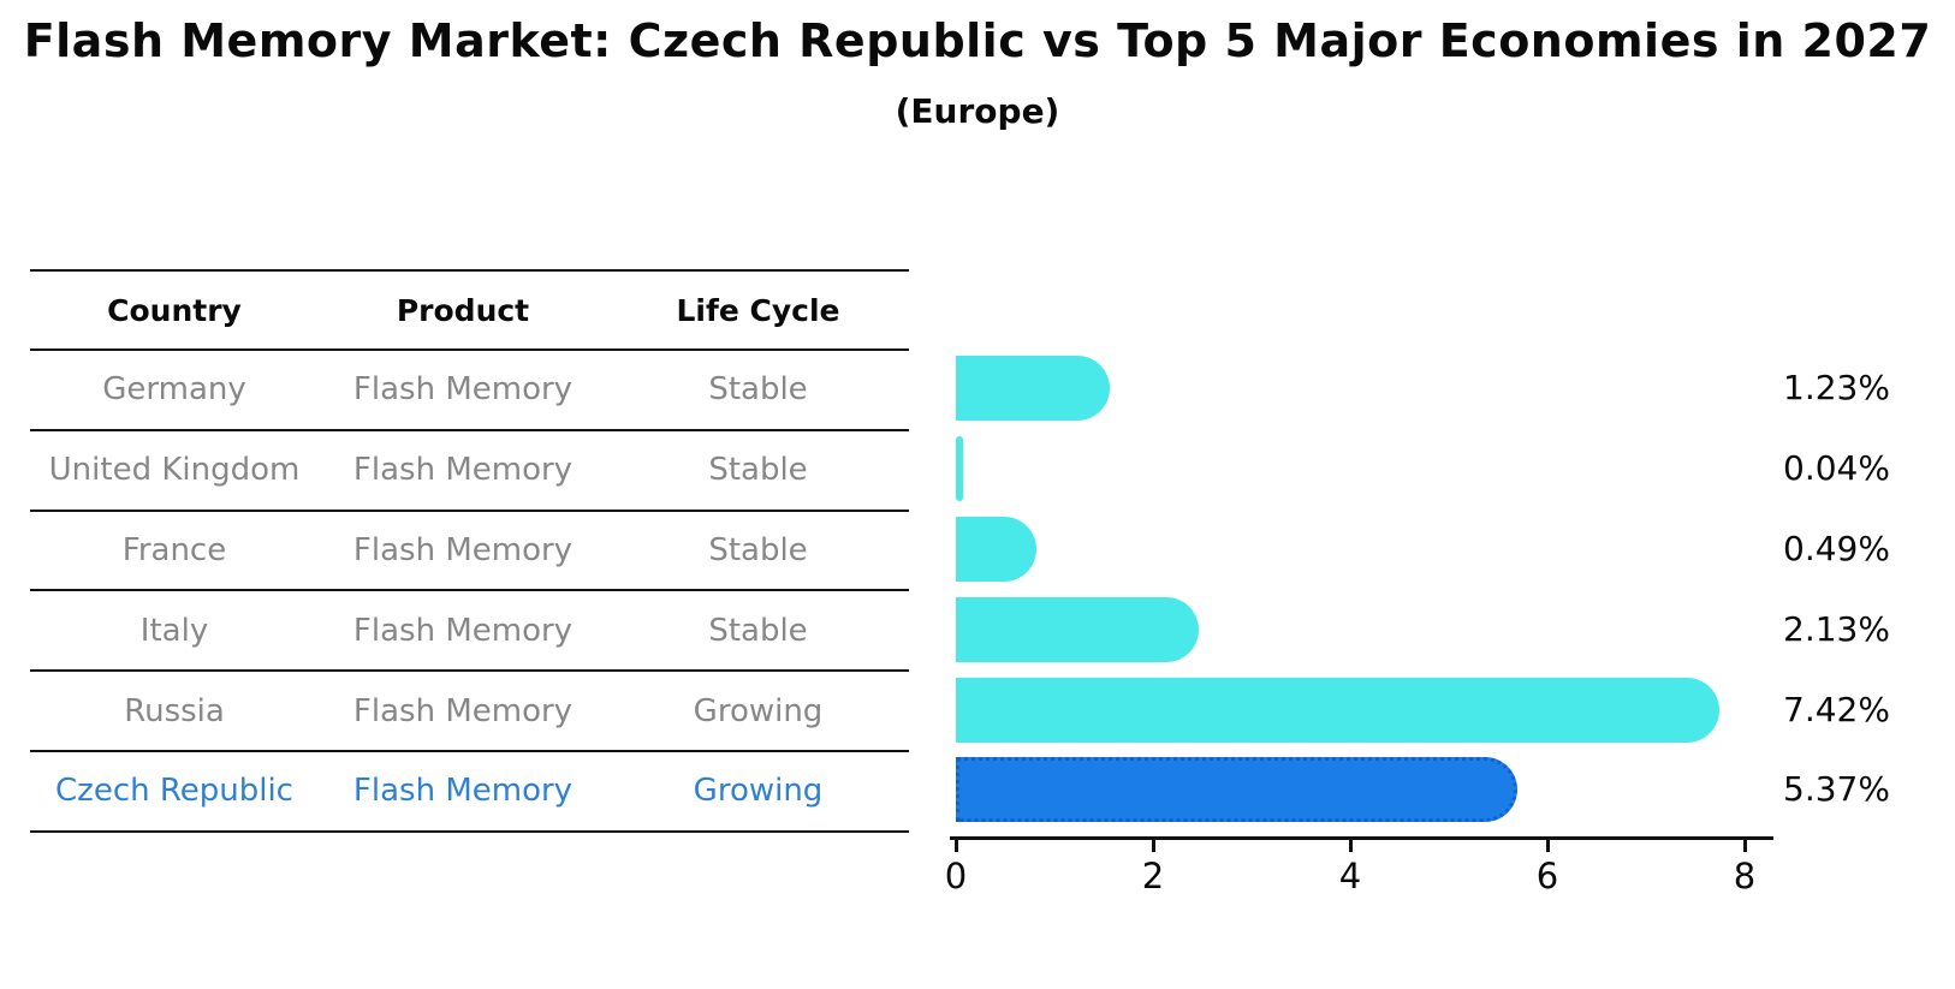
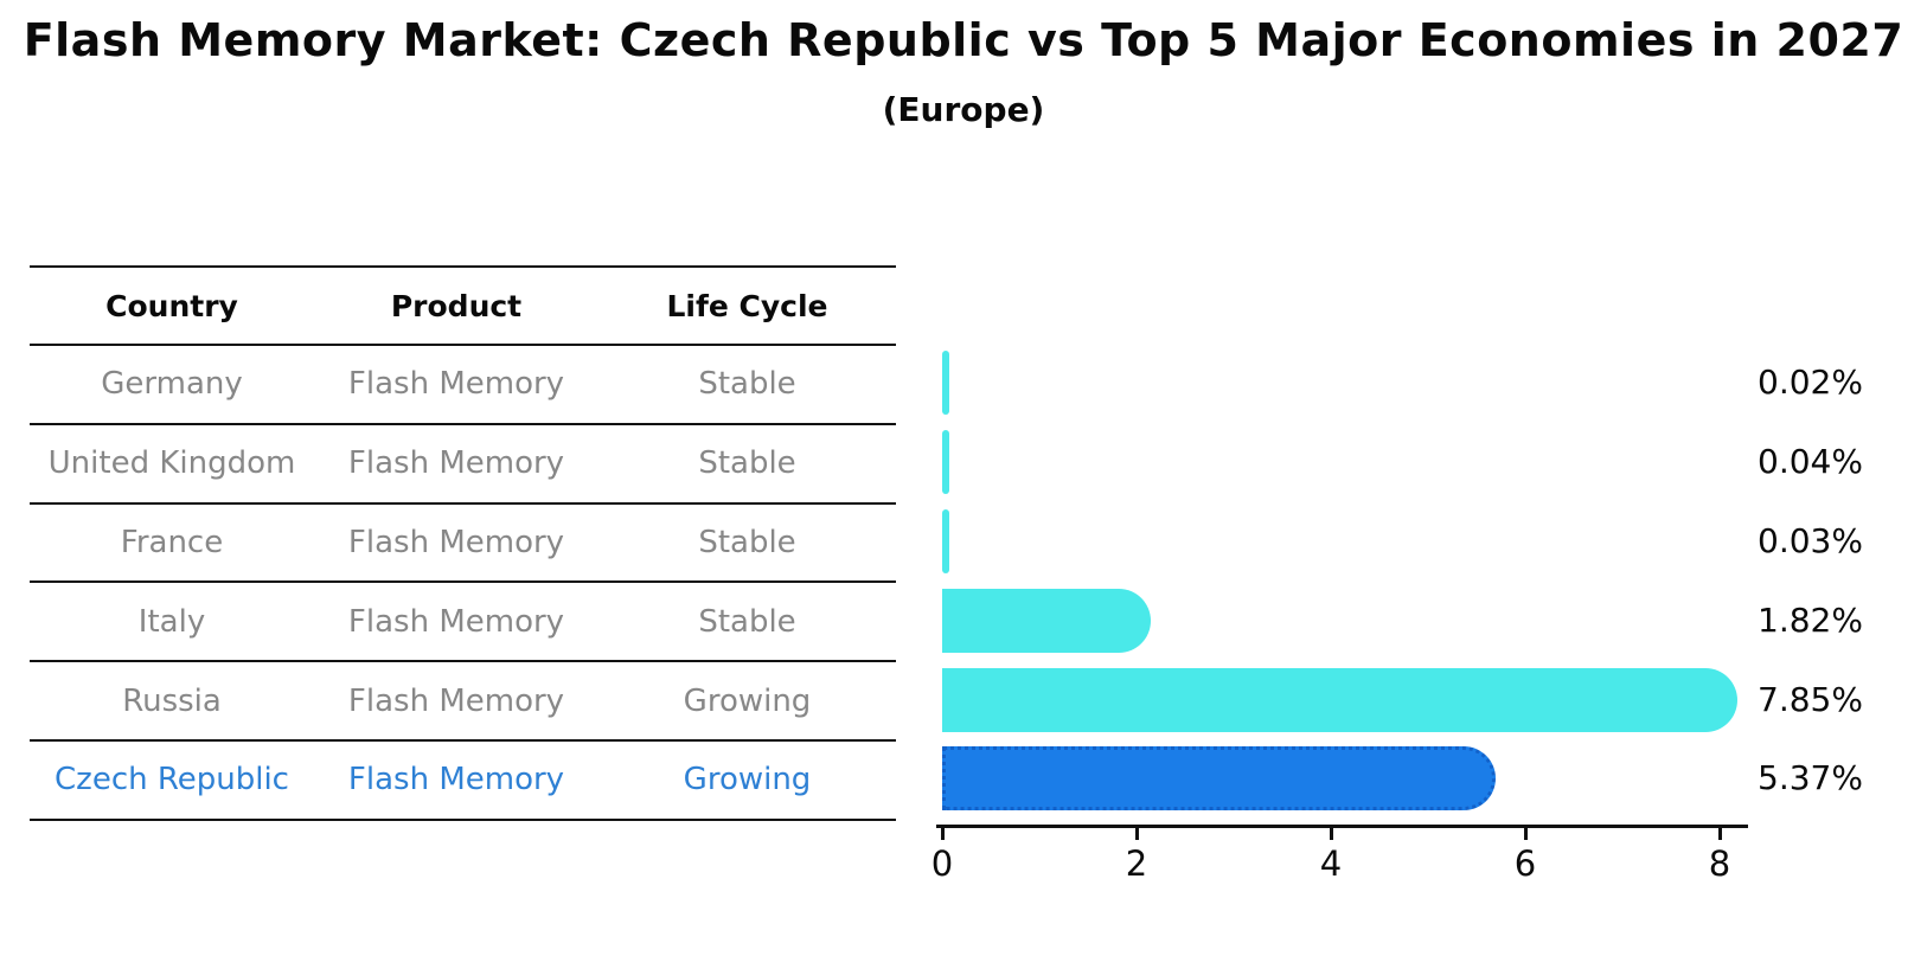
Germany: 1.23% -> 0.02%
France: 0.49% -> 0.03%
Italy: 2.13% -> 1.82%
Russia: 7.42% -> 7.85%
